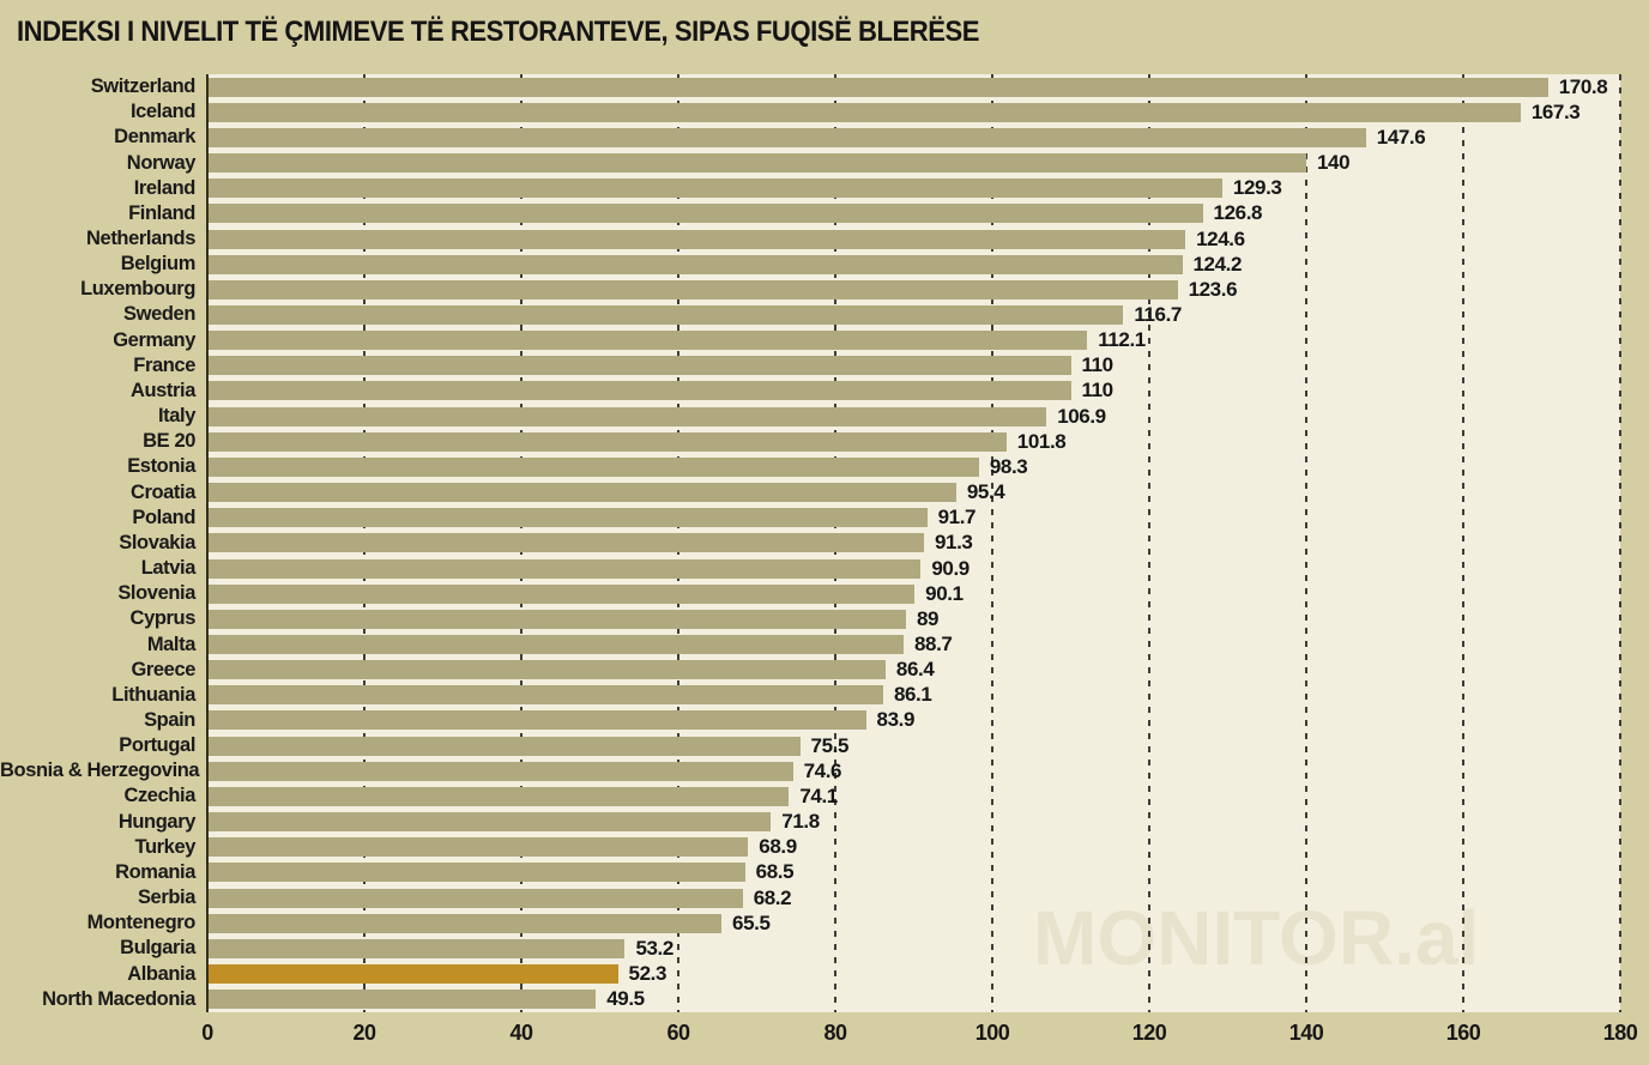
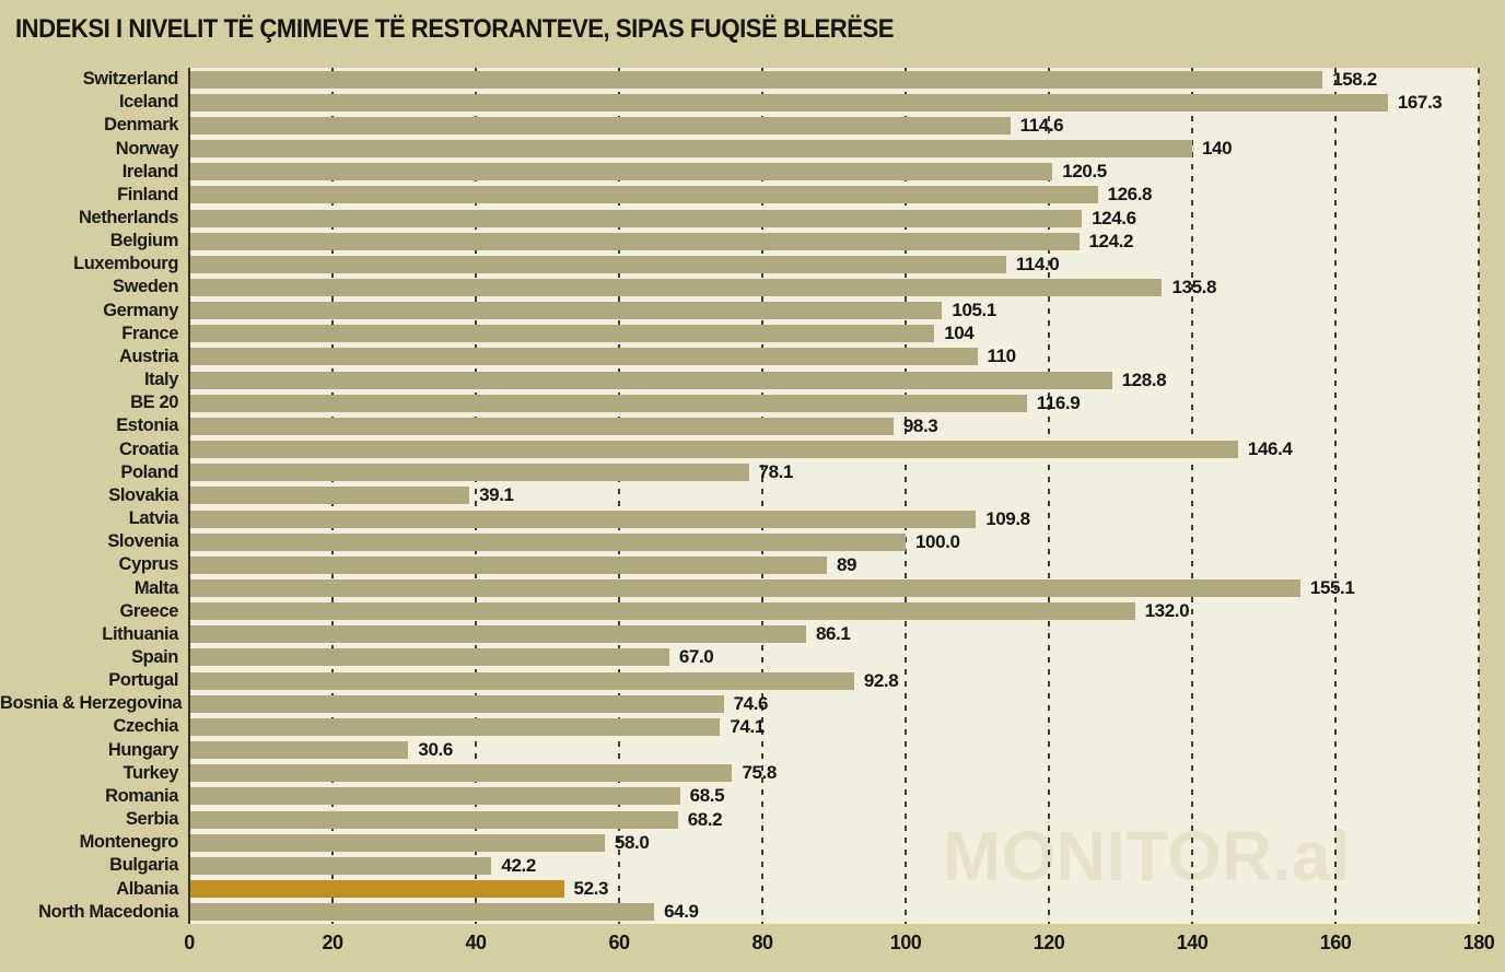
Switzerland: 170.8 -> 158.2
Denmark: 147.6 -> 114.6
Ireland: 129.3 -> 120.5
Luxembourg: 123.6 -> 114.0
Sweden: 116.7 -> 135.8
Germany: 112.1 -> 105.1
France: 110 -> 104
Italy: 106.9 -> 128.8
BE 20: 101.8 -> 116.9
Croatia: 95.4 -> 146.4
Poland: 91.7 -> 78.1
Slovakia: 91.3 -> 39.1
Latvia: 90.9 -> 109.8
Slovenia: 90.1 -> 100.0
Malta: 88.7 -> 155.1
Greece: 86.4 -> 132.0
Spain: 83.9 -> 67.0
Portugal: 75.5 -> 92.8
Hungary: 71.8 -> 30.6
Turkey: 68.9 -> 75.8
Montenegro: 65.5 -> 58.0
Bulgaria: 53.2 -> 42.2
North Macedonia: 49.5 -> 64.9
